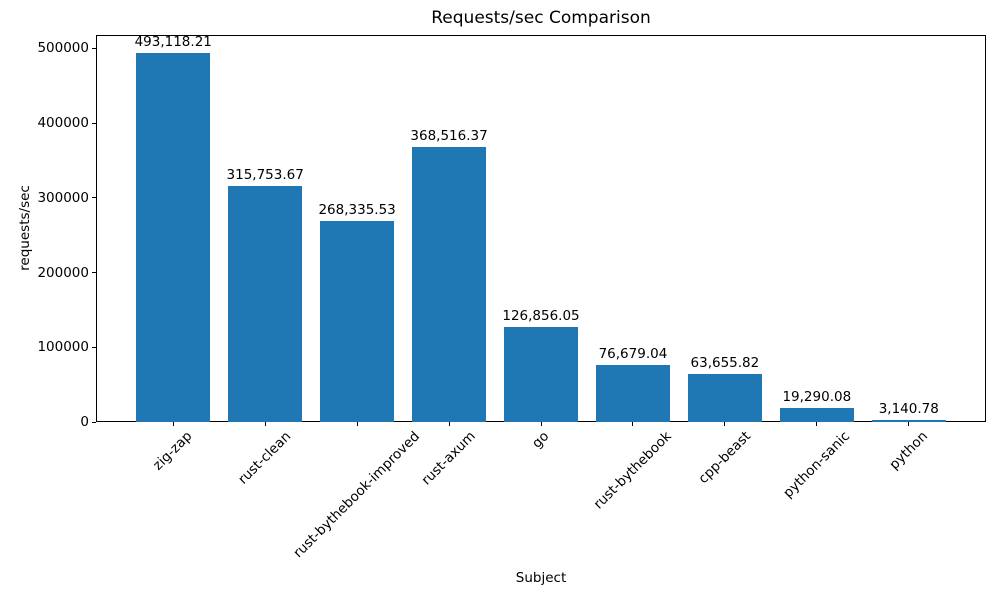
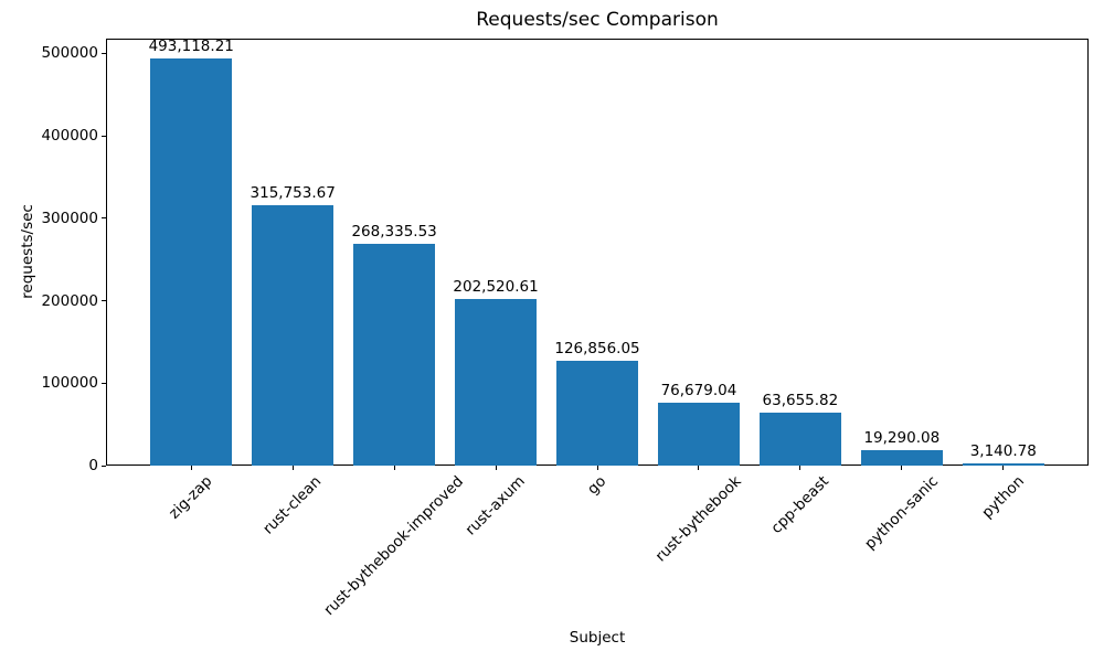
rust-axum: 368,516.37 -> 202,520.61
